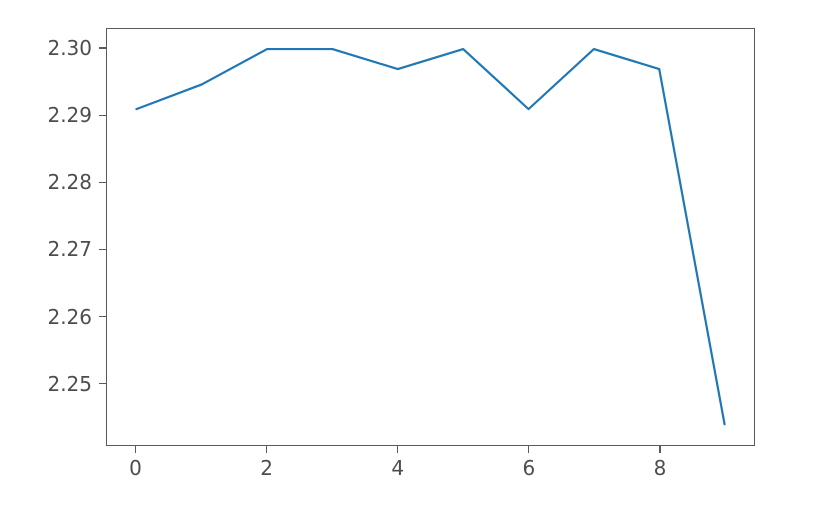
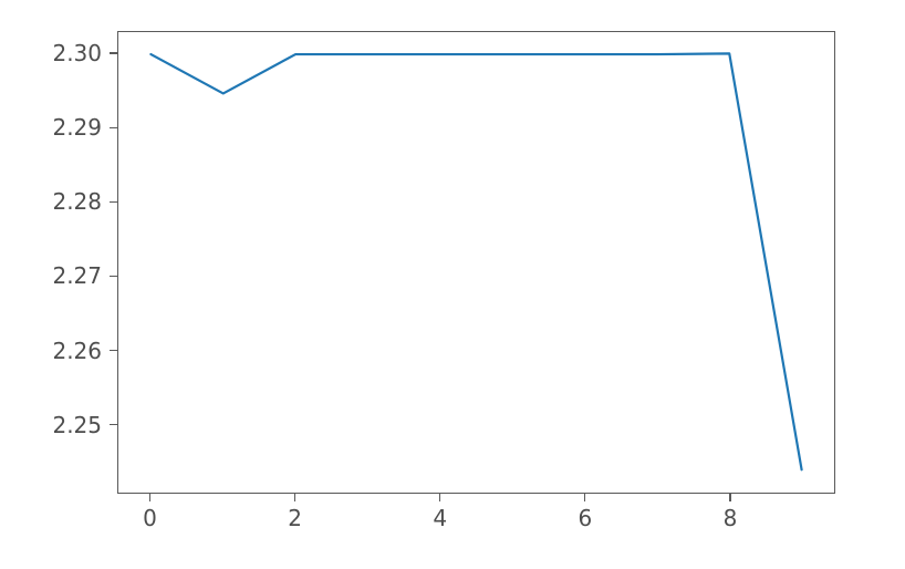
0: 2.291 -> 2.300
4: 2.297 -> 2.300
6: 2.291 -> 2.300
8: 2.297 -> 2.300
